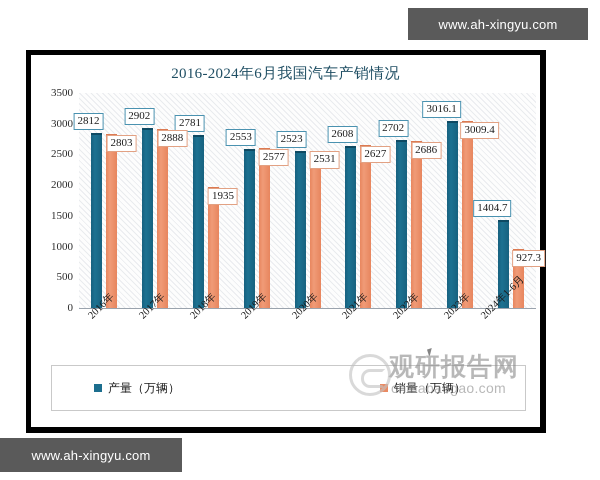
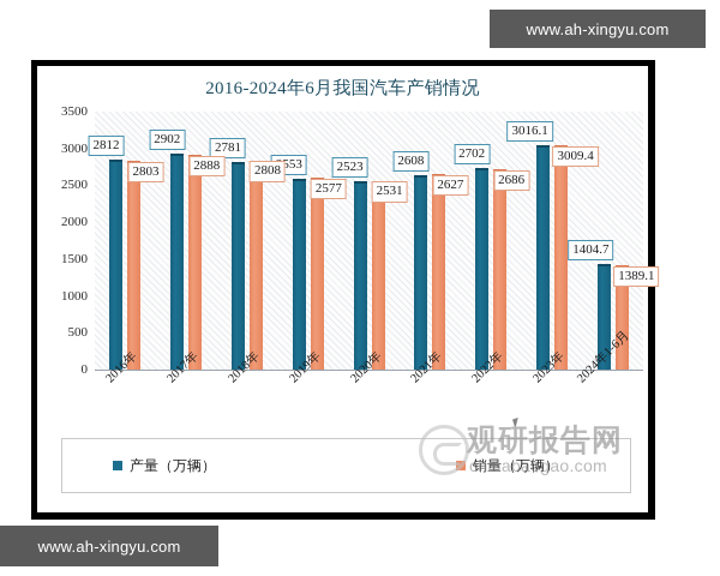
销量（万辆）/2018年: 1935 -> 2808
销量（万辆）/2024年1-6月: 927.3 -> 1389.1
